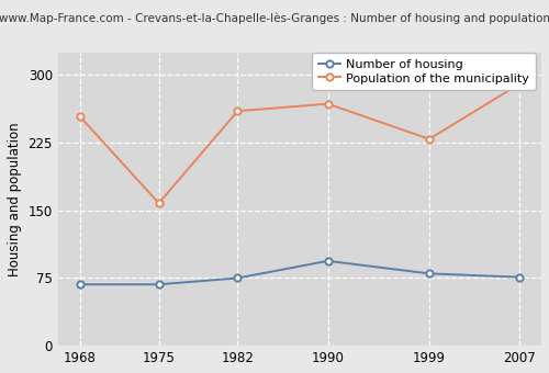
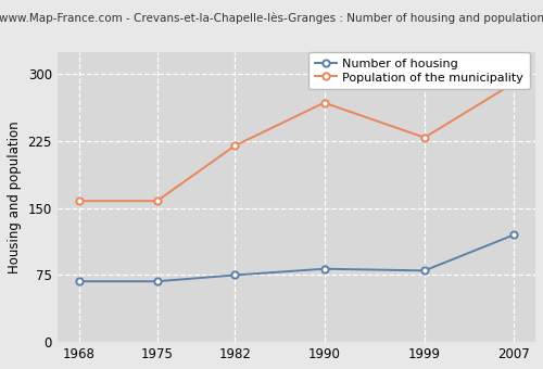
Population of the municipality/1968: 254 -> 158
Population of the municipality/1982: 260 -> 220
Number of housing/1990: 94 -> 82
Number of housing/2007: 76 -> 120
